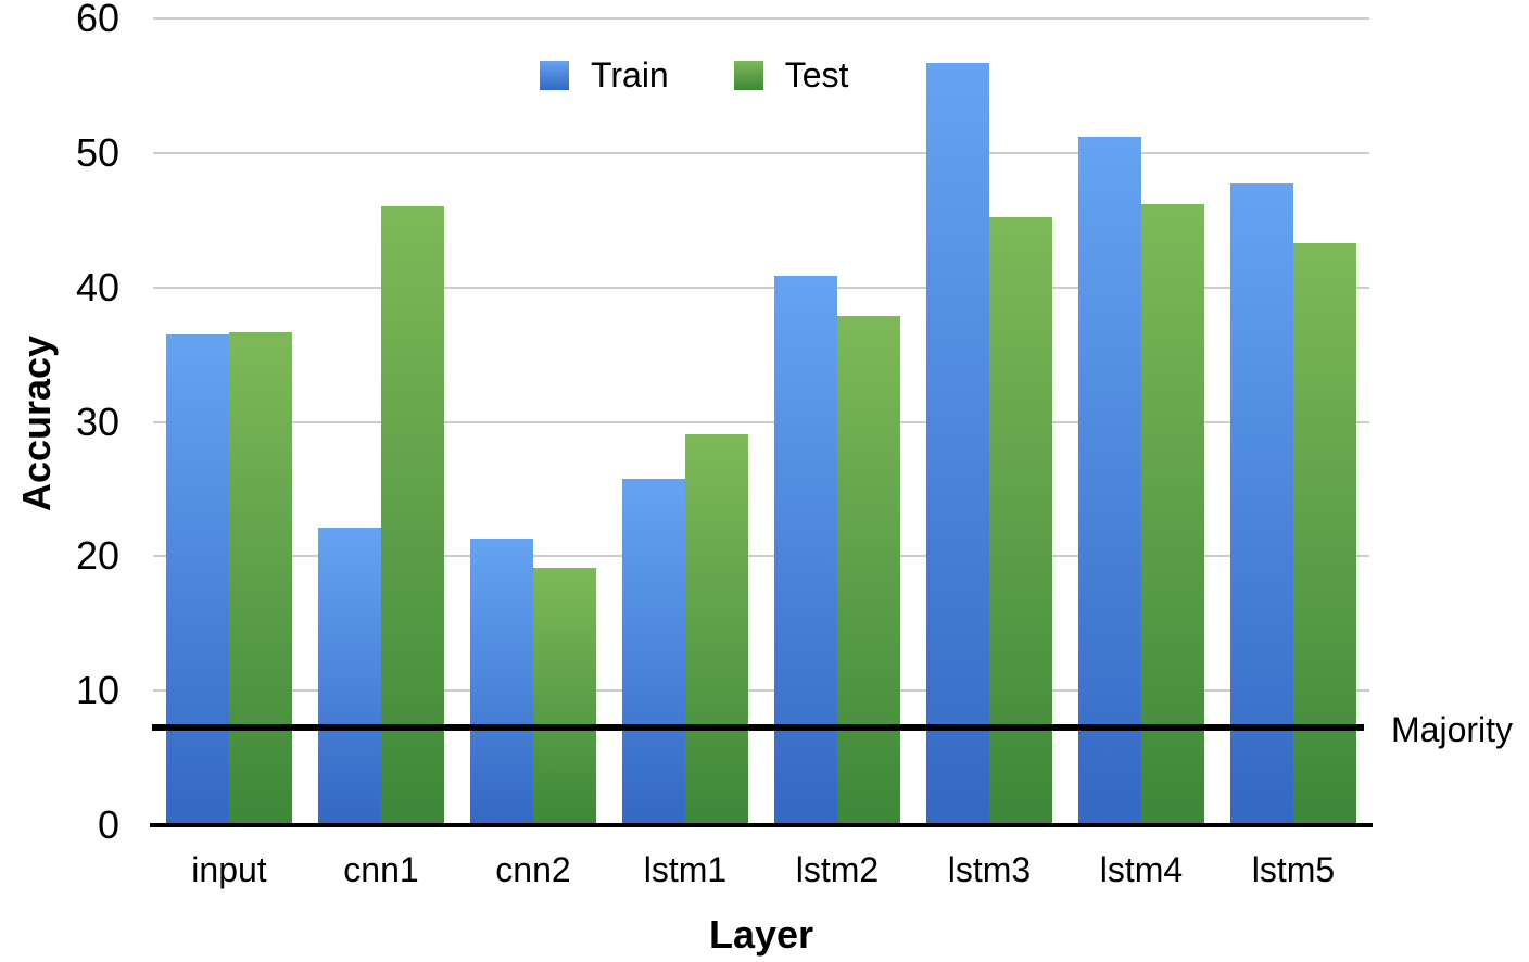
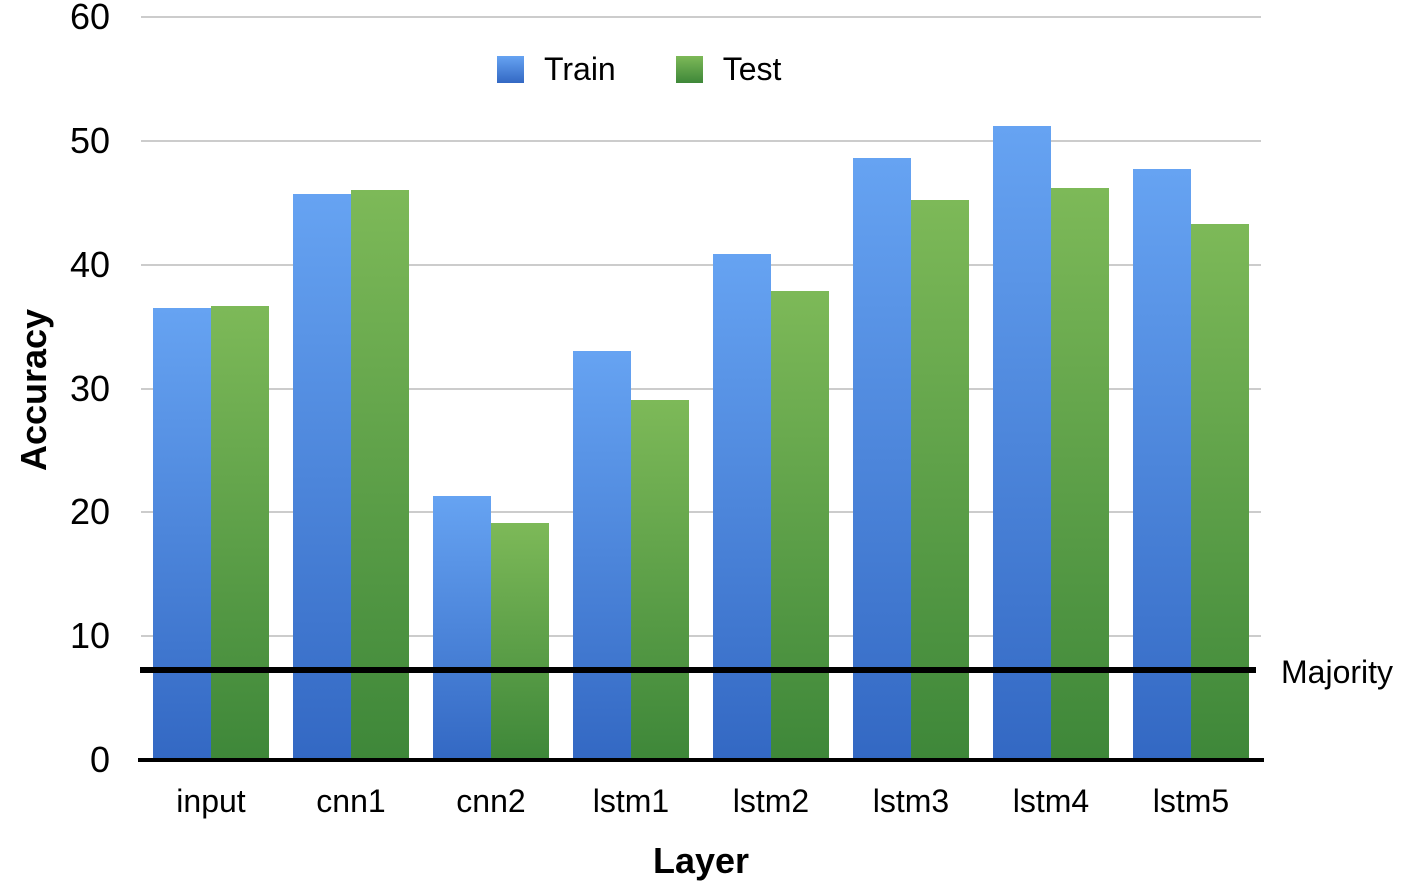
Train/cnn1: 22.1 -> 45.7
Train/lstm1: 25.8 -> 33.0
Train/lstm3: 56.7 -> 48.6
